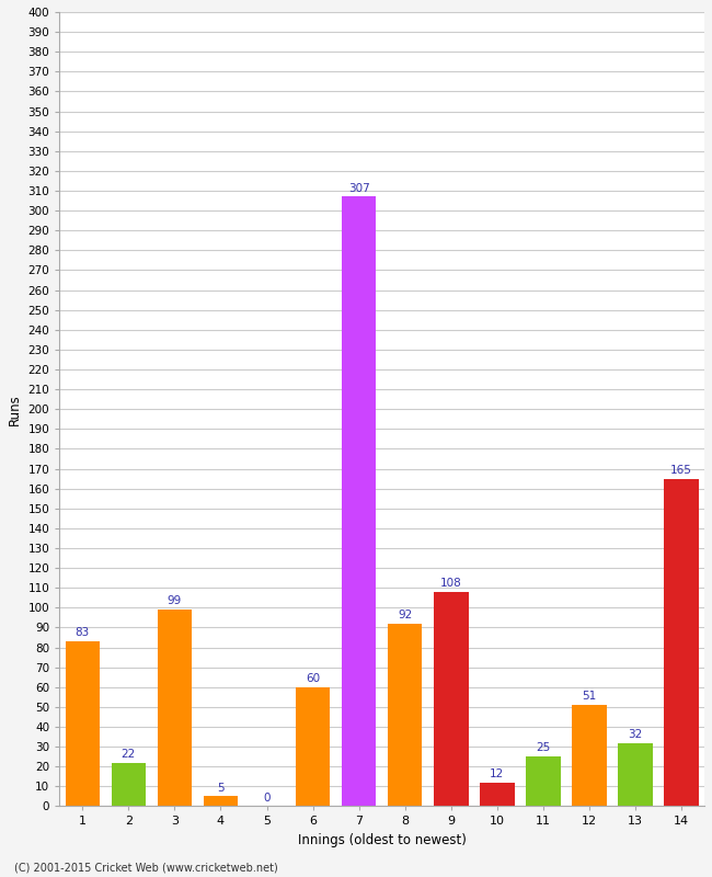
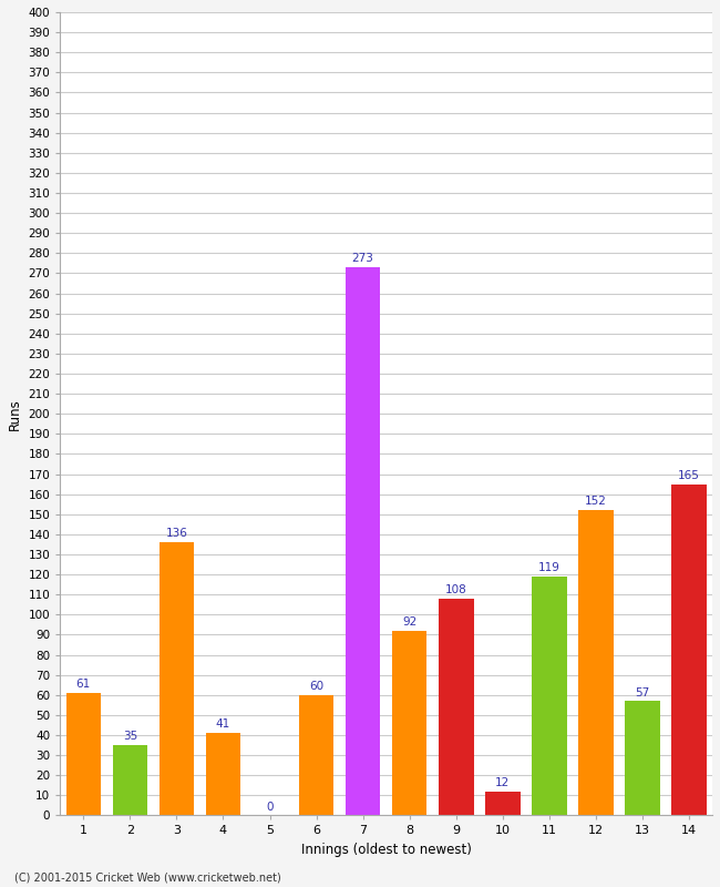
1: 83 -> 61
2: 22 -> 35
3: 99 -> 136
4: 5 -> 41
7: 307 -> 273
11: 25 -> 119
12: 51 -> 152
13: 32 -> 57
